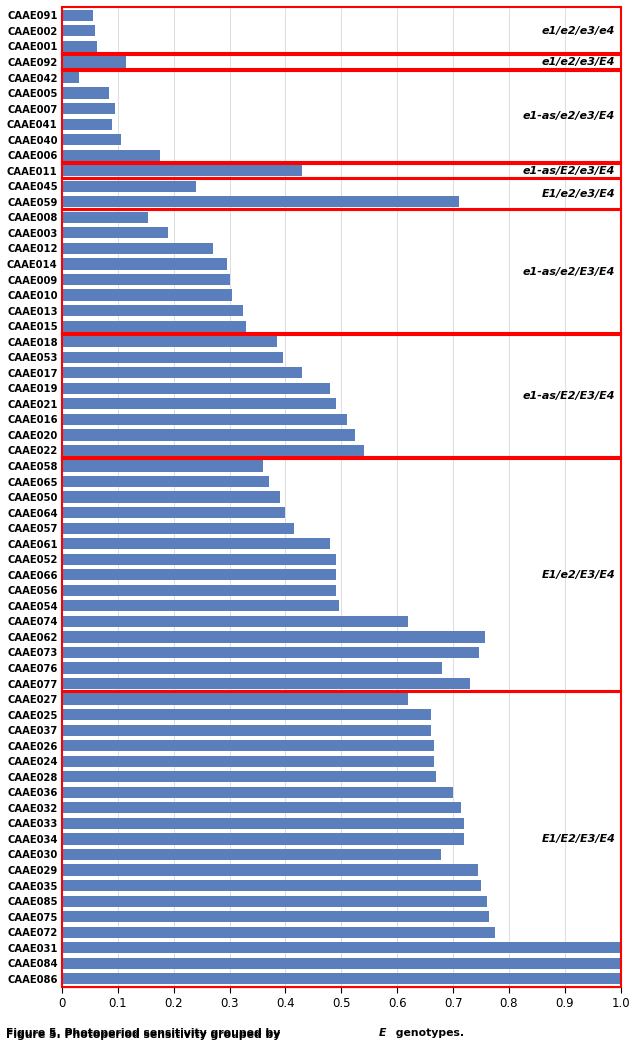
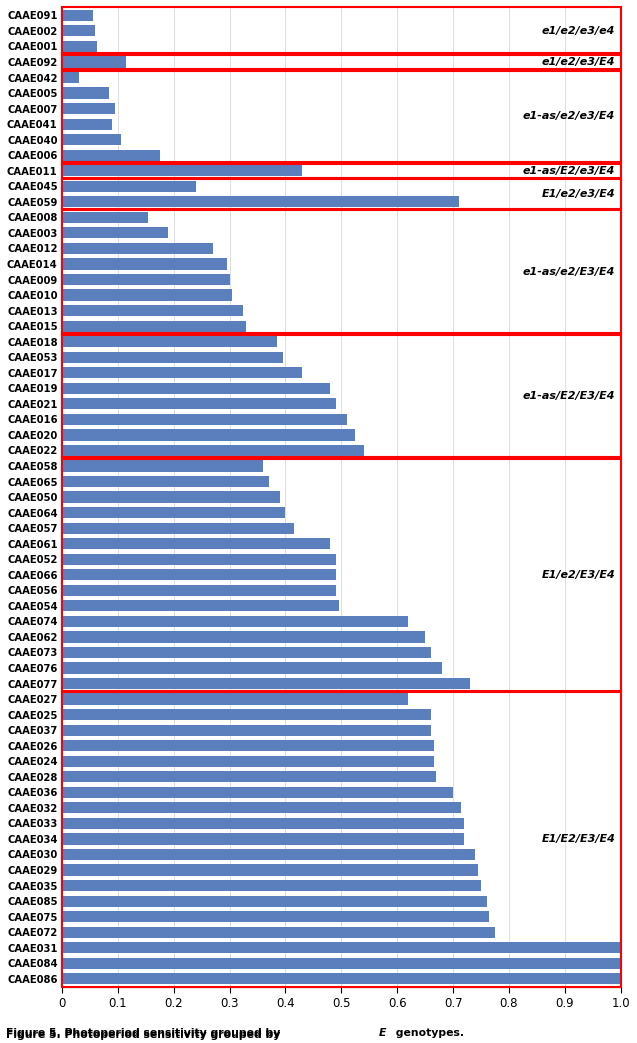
CAAE062: 0.758 -> 0.650
CAAE073: 0.746 -> 0.660
CAAE030: 0.678 -> 0.740
